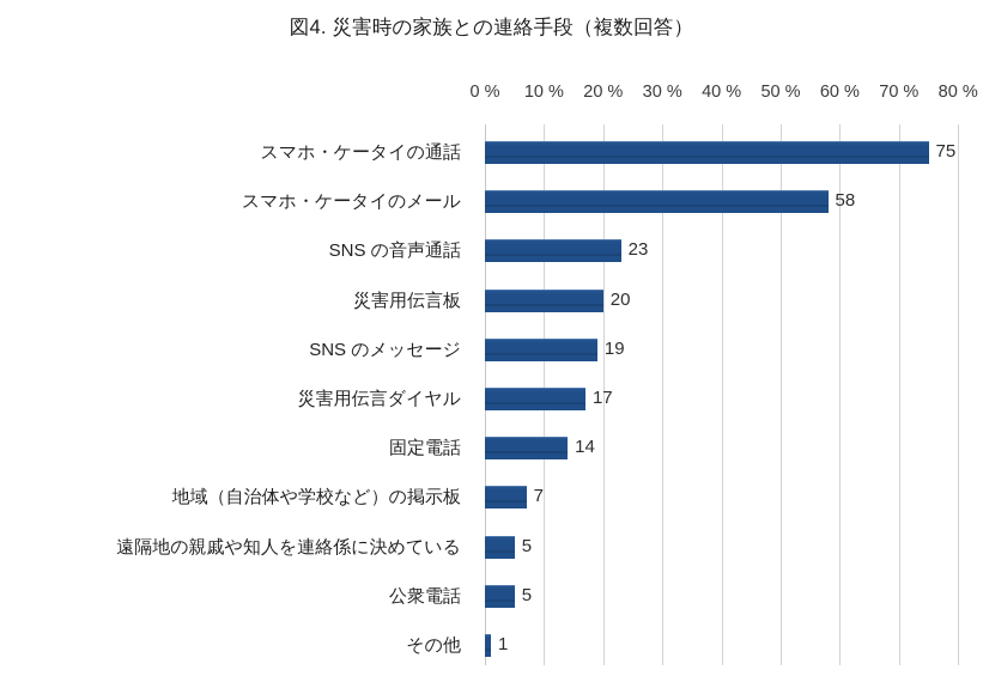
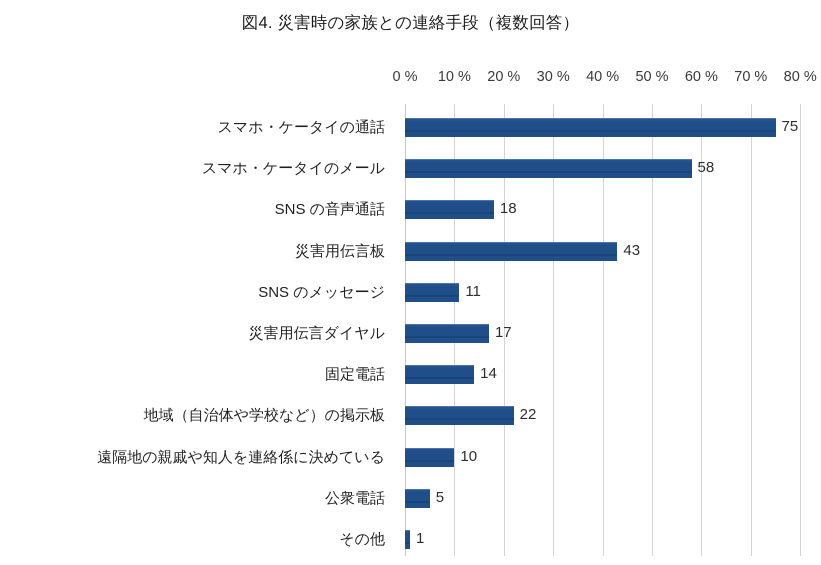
SNS の音声通話: 23 -> 18
災害用伝言板: 20 -> 43
SNS のメッセージ: 19 -> 11
地域（自治体や学校など）の掲示板: 7 -> 22
遠隔地の親戚や知人を連絡係に決めている: 5 -> 10
